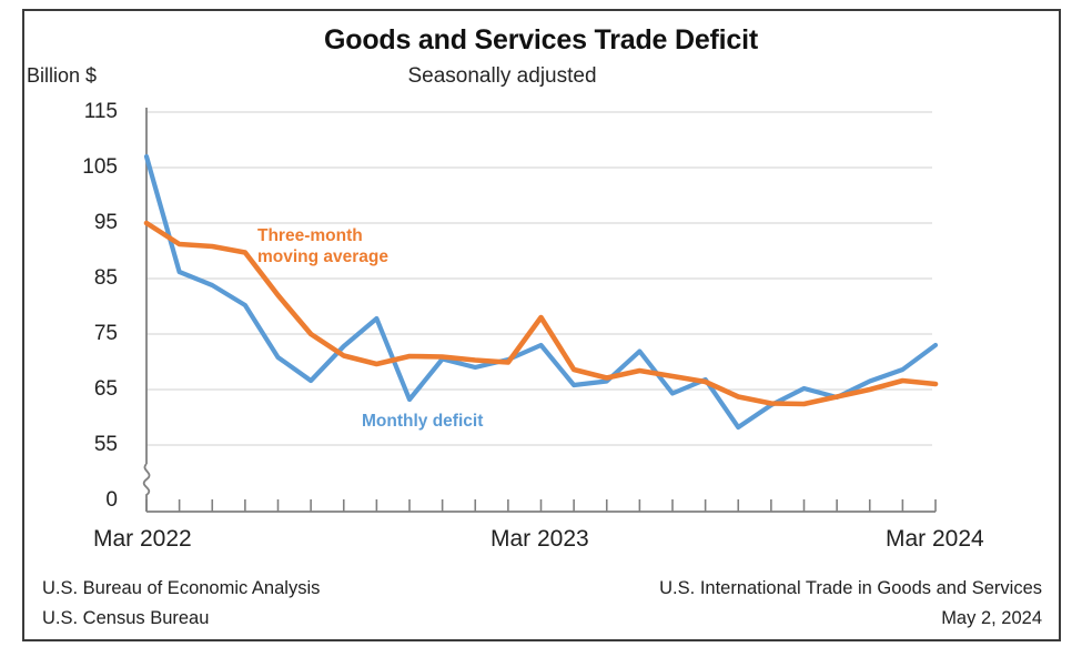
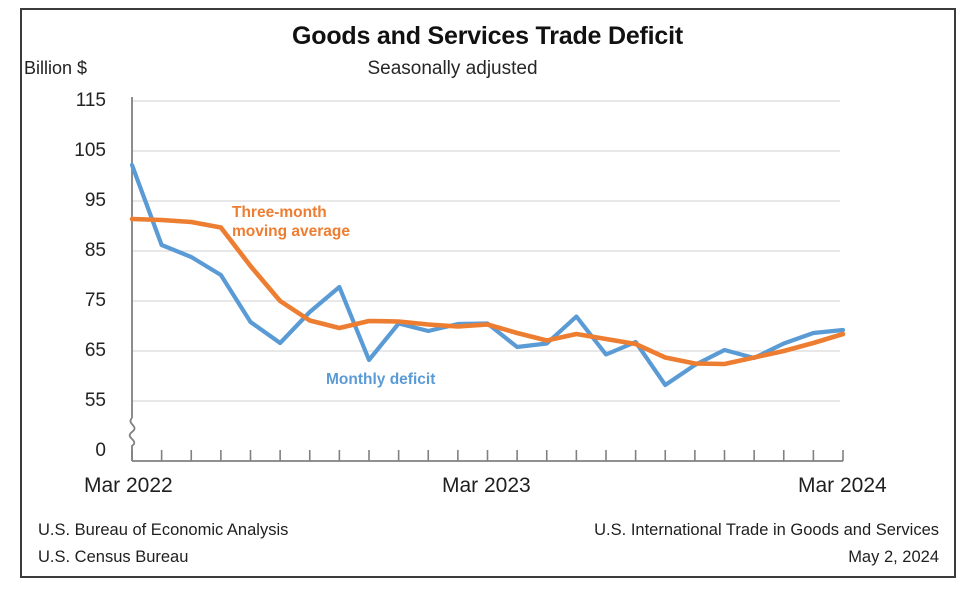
Monthly deficit/Mar 2022: 107 -> 102
Three-month moving average/Mar 2022: 95 -> 91
Monthly deficit/Mar 2023: 73 -> 70
Three-month moving average/Mar 2023: 78 -> 70
Monthly deficit/Mar 2024: 73 -> 69
Three-month moving average/Mar 2024: 66 -> 68
